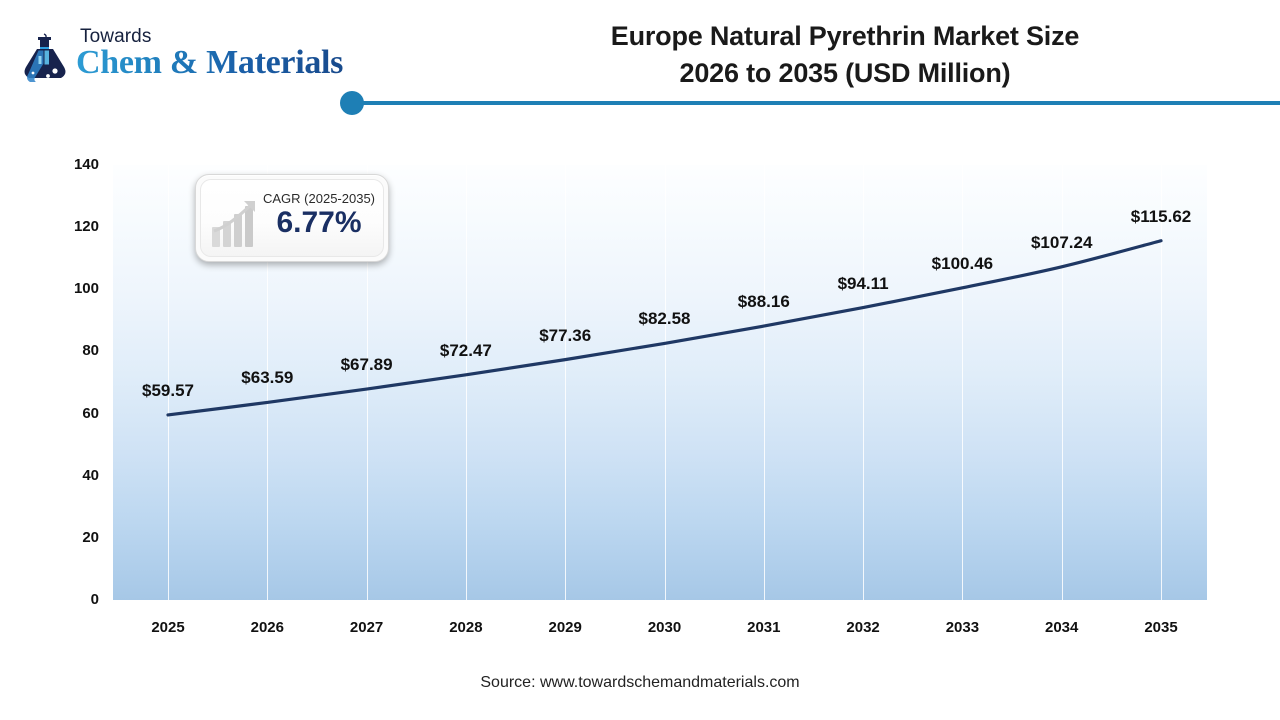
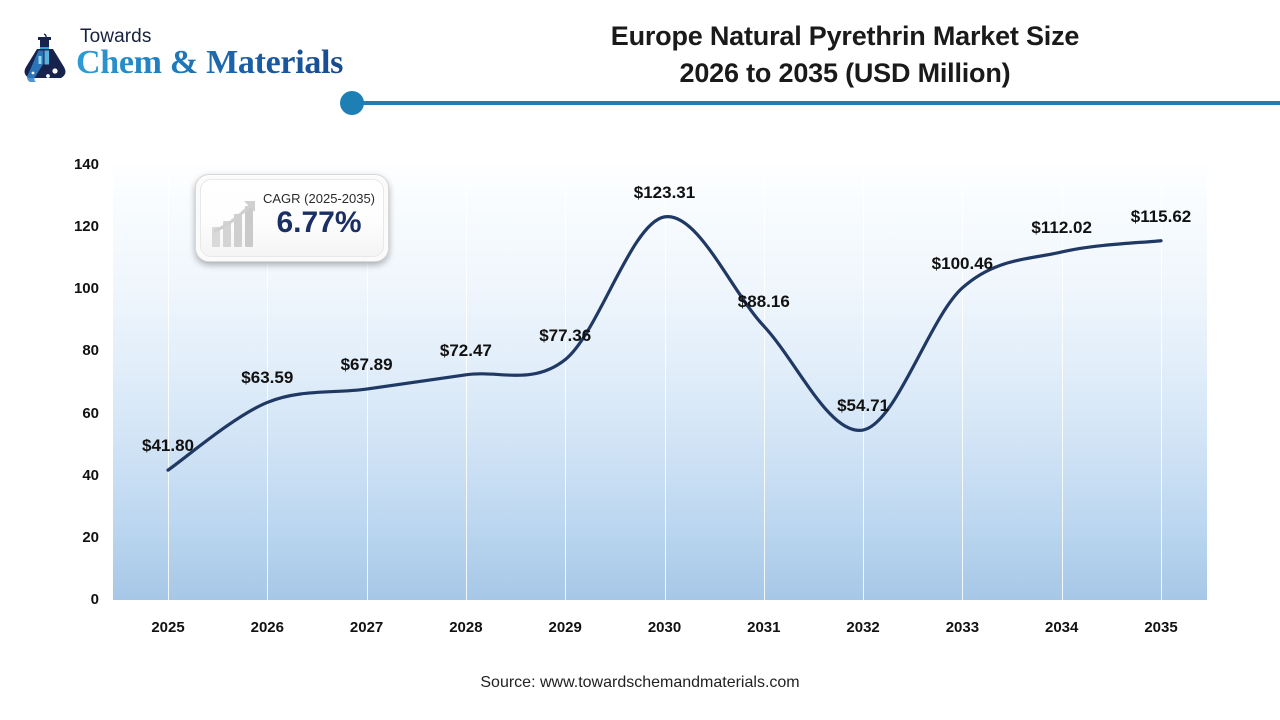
2025: $59.57 -> $41.80
2030: $82.58 -> $123.31
2032: $94.11 -> $54.71
2034: $107.24 -> $112.02
